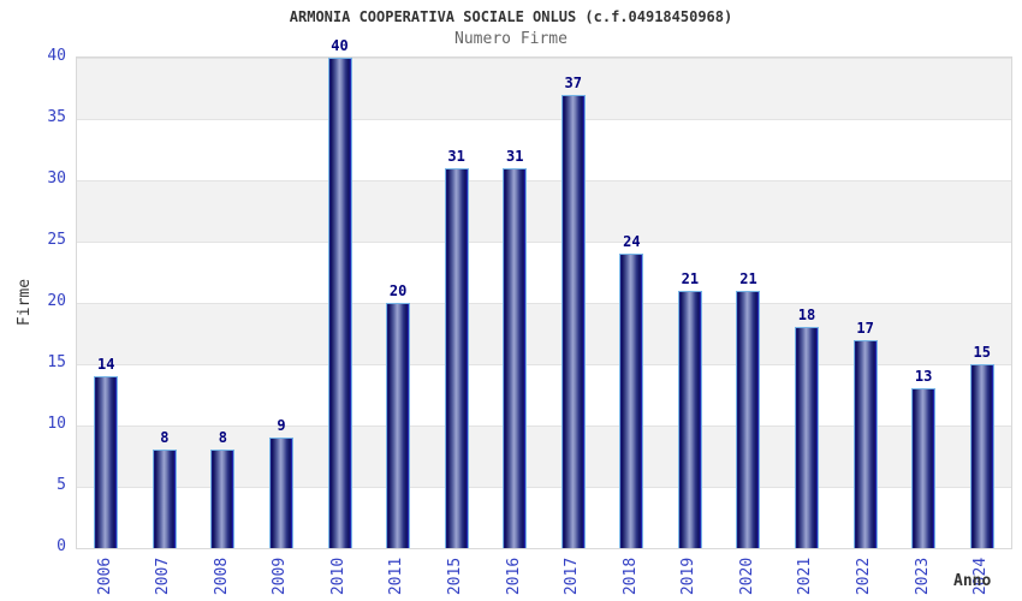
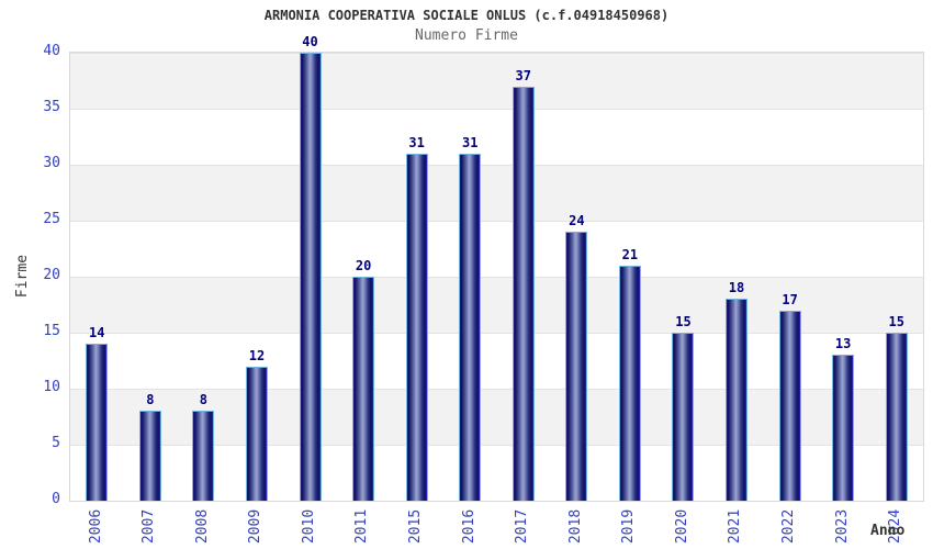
2009: 9 -> 12
2020: 21 -> 15
